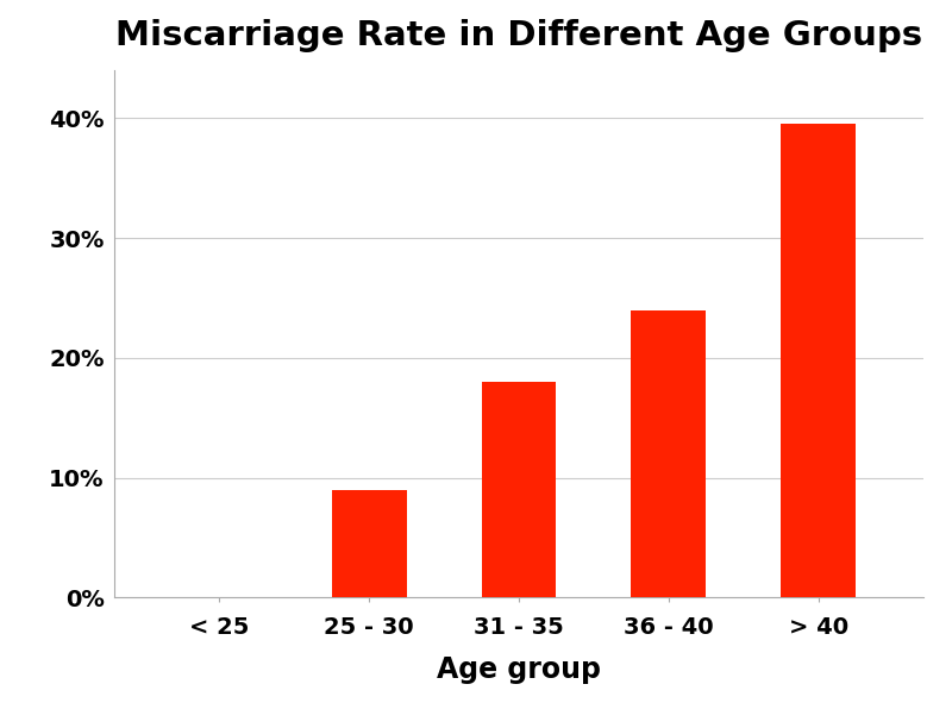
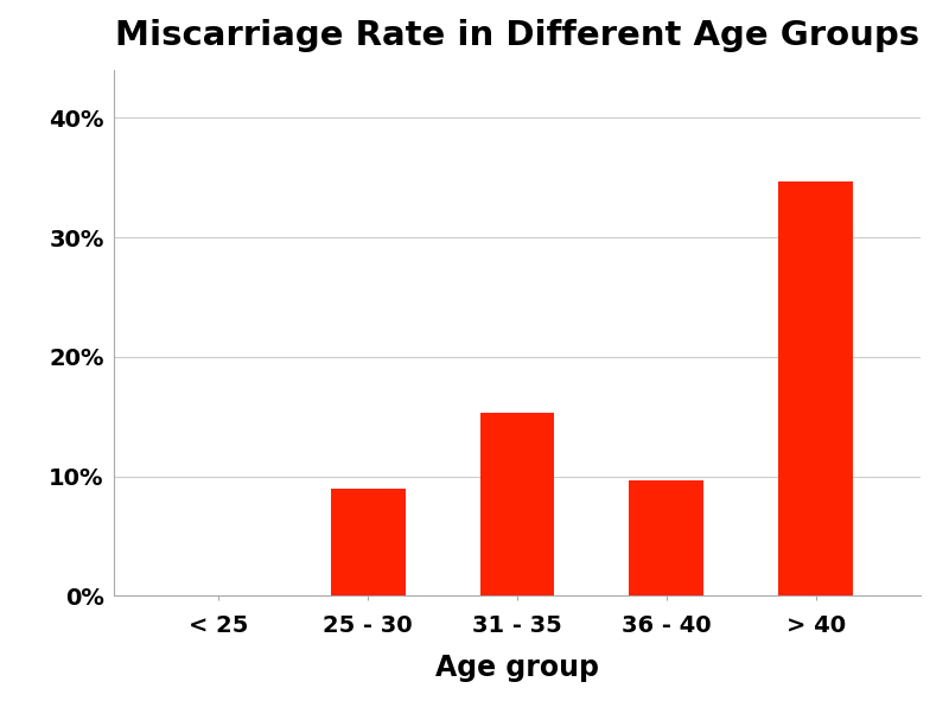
31 - 35: 18.0% -> 15.3%
36 - 40: 24.0% -> 9.7%
> 40: 39.5% -> 34.7%
